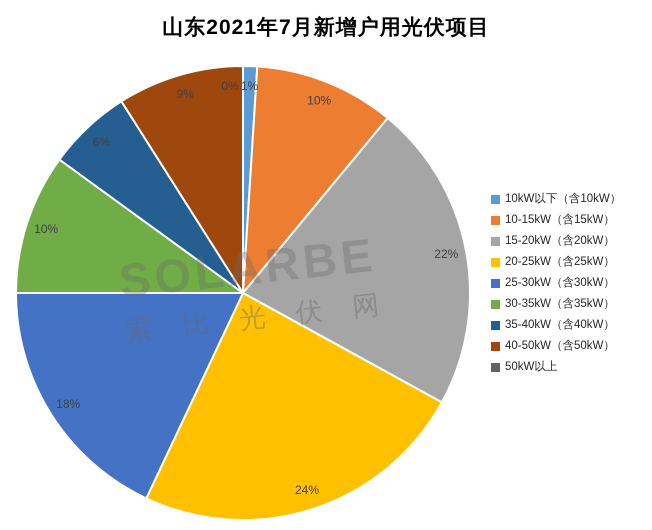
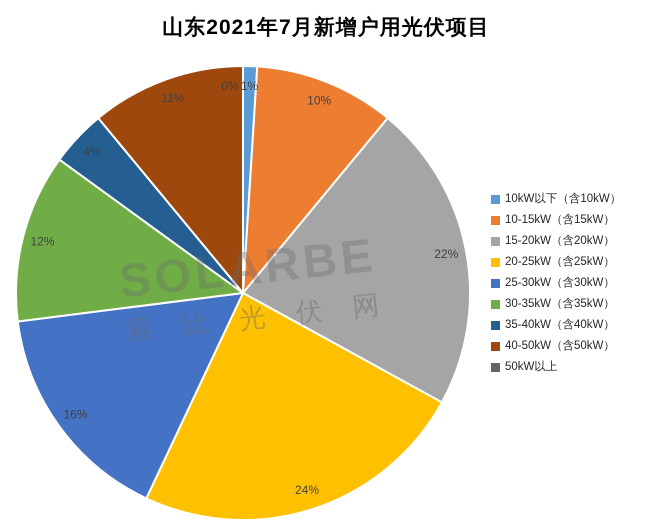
25-30kW（含30kW）: 18% -> 16%
30-35kW（含35kW）: 10% -> 12%
35-40kW（含40kW）: 6% -> 4%
40-50kW（含50kW）: 9% -> 11%
